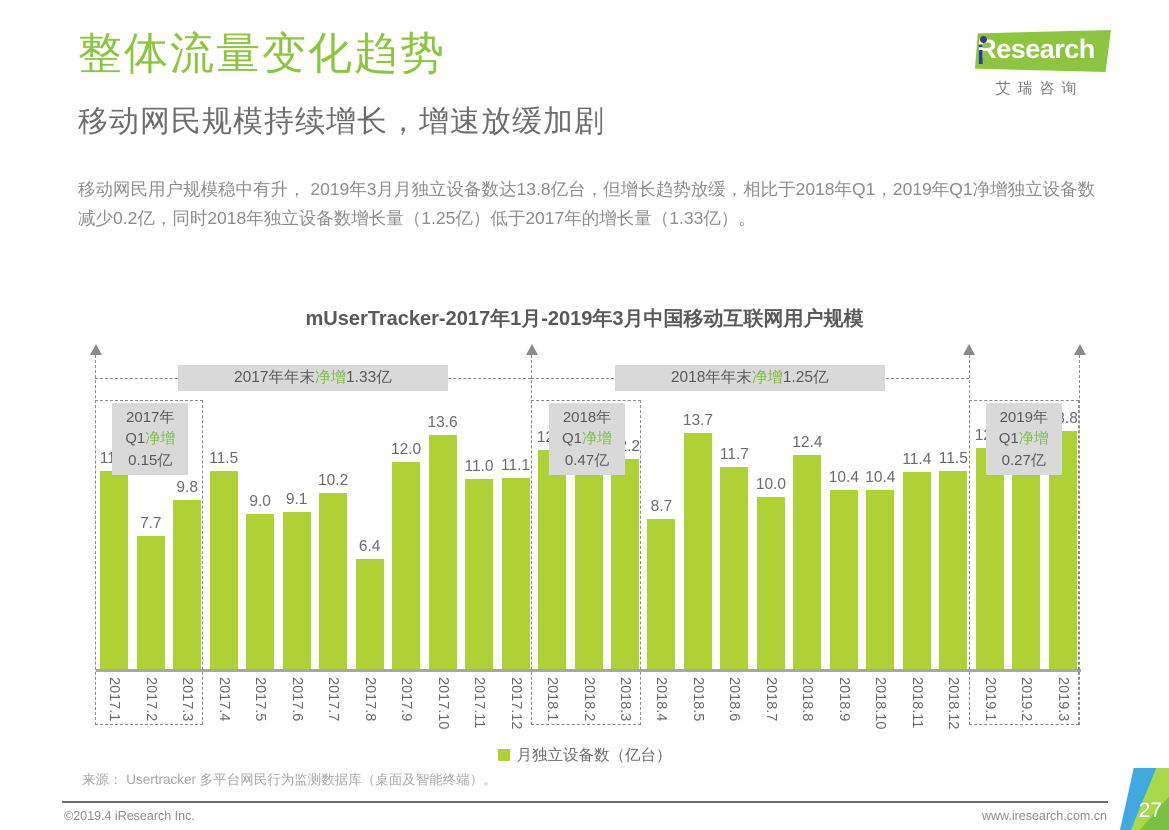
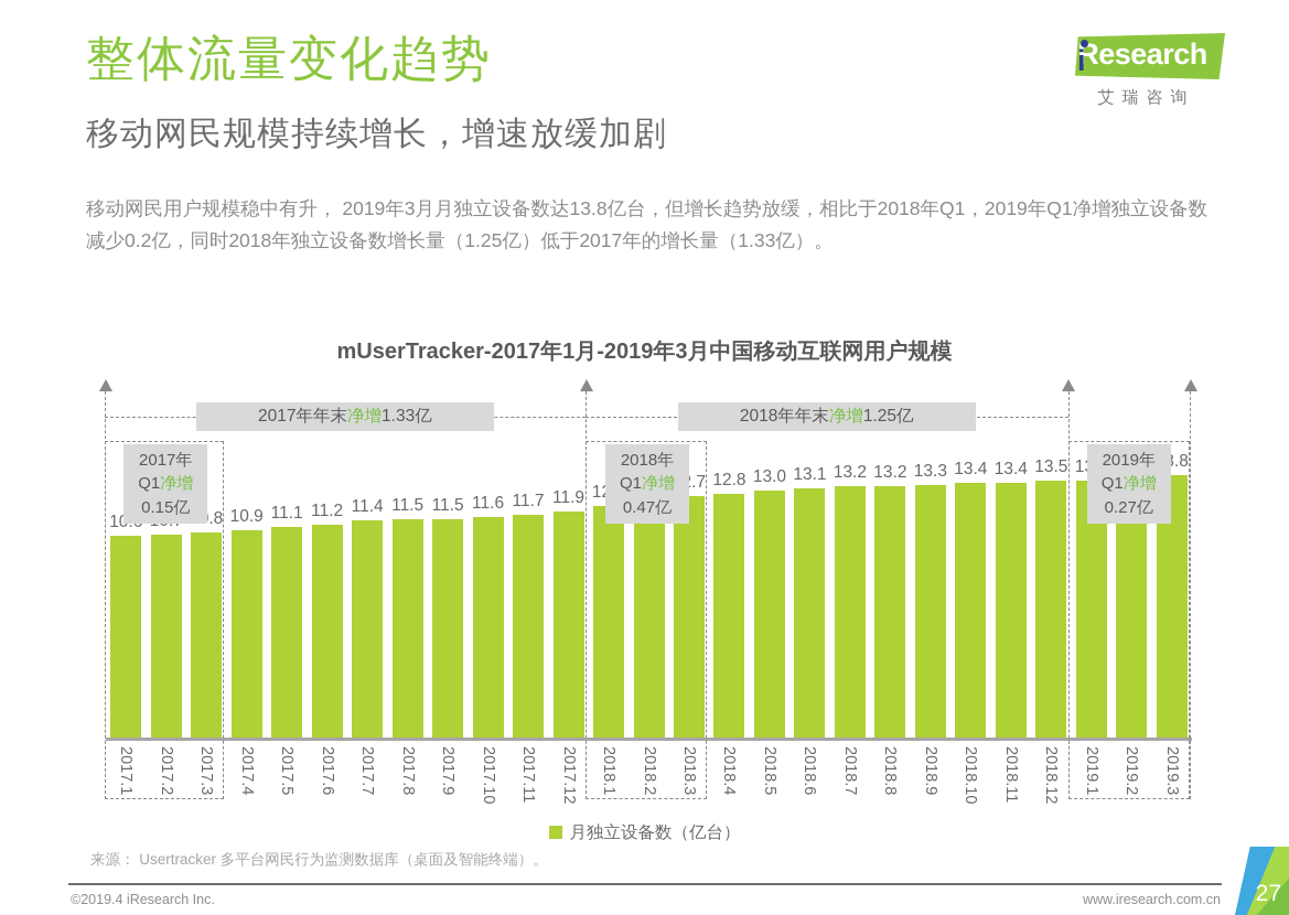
2017.1: 11.5 -> 10.6
2017.2: 7.7 -> 10.7
2017.3: 9.8 -> 10.8
2017.4: 11.5 -> 10.9
2017.5: 9.0 -> 11.1
2017.6: 9.1 -> 11.2
2017.7: 10.2 -> 11.4
2017.8: 6.4 -> 11.5
2017.9: 12.0 -> 11.5
2017.10: 13.6 -> 11.6
2017.11: 11.0 -> 11.7
2017.12: 11.1 -> 11.9
2018.1: 12.7 -> 12.2
2018.3: 12.2 -> 12.7
2018.4: 8.7 -> 12.8
2018.5: 13.7 -> 13.0
2018.6: 11.7 -> 13.1
2018.7: 10.0 -> 13.2
2018.8: 12.4 -> 13.2
2018.9: 10.4 -> 13.3
2018.10: 10.4 -> 13.4
2018.11: 11.4 -> 13.4
2018.12: 11.5 -> 13.5
2019.1: 12.8 -> 13.5
